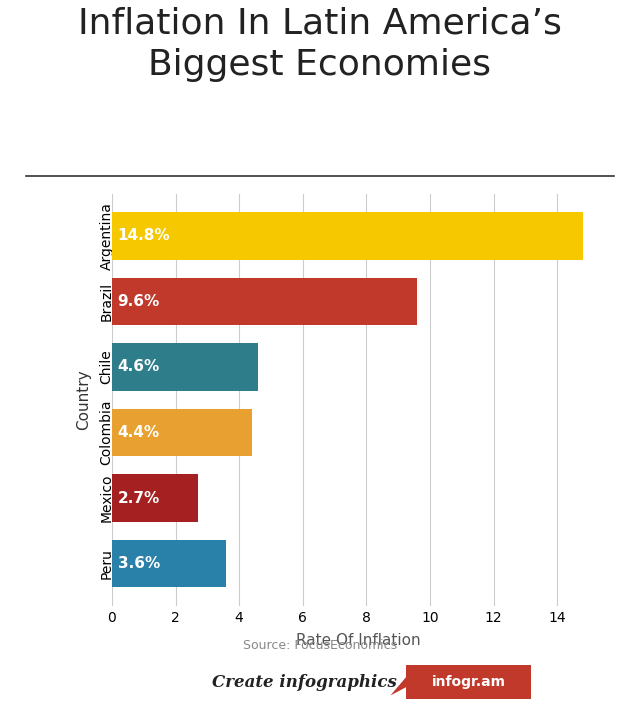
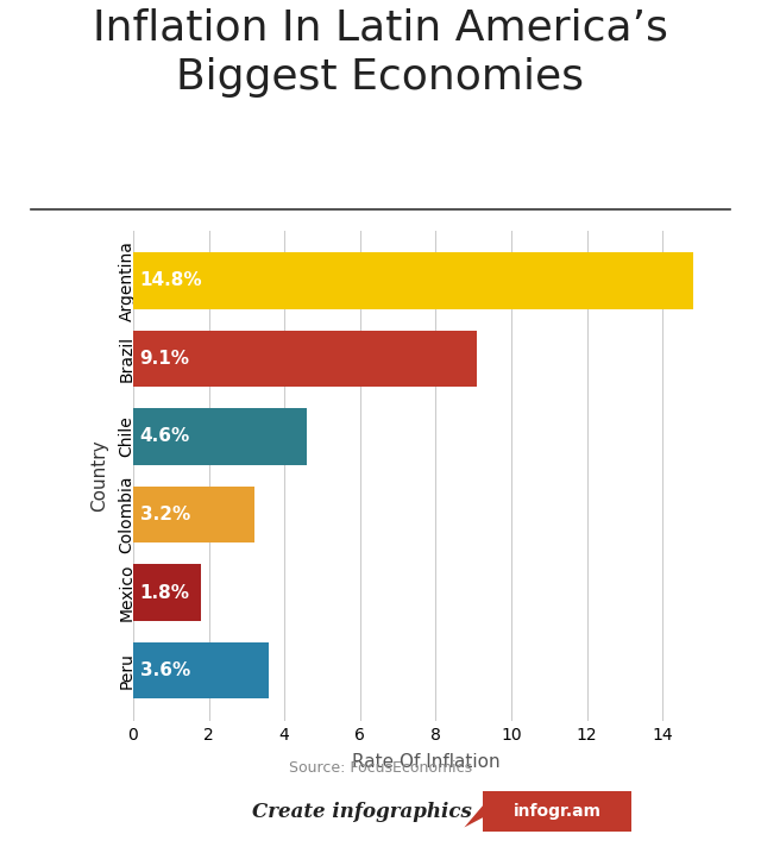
Brazil: 9.6% -> 9.1%
Colombia: 4.4% -> 3.2%
Mexico: 2.7% -> 1.8%
